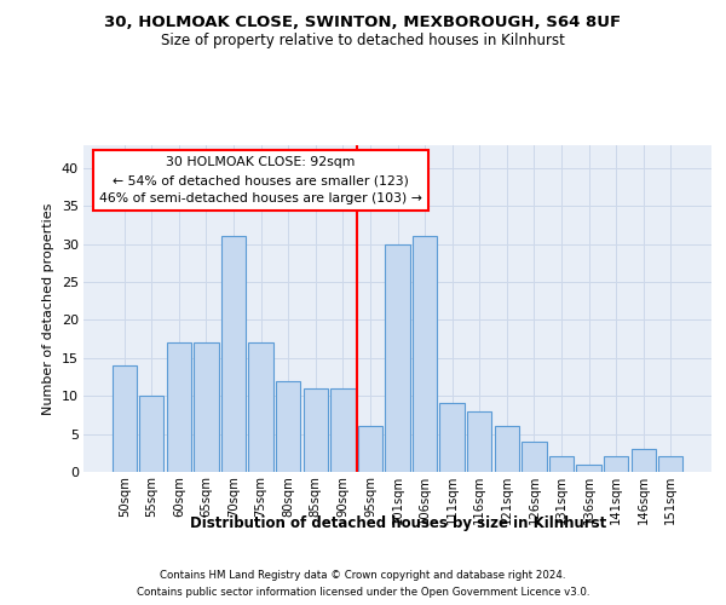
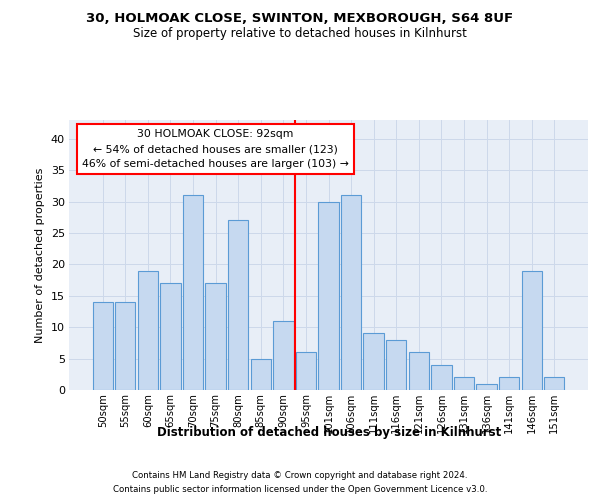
55sqm: 10 -> 14
60sqm: 17 -> 19
80sqm: 12 -> 27
85sqm: 11 -> 5
146sqm: 3 -> 19
